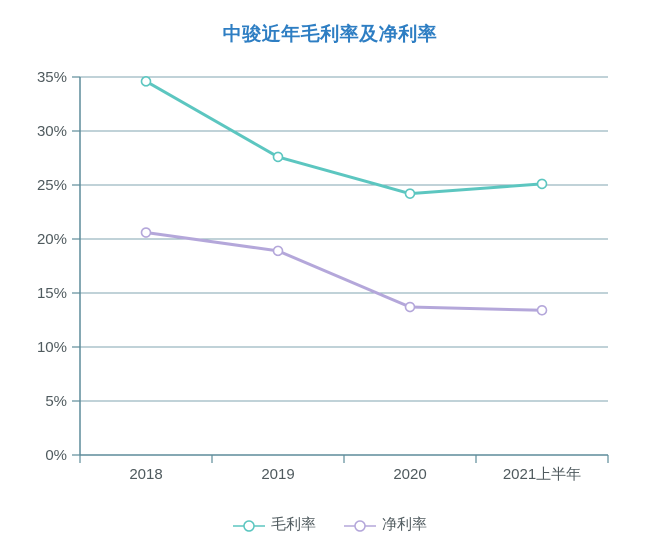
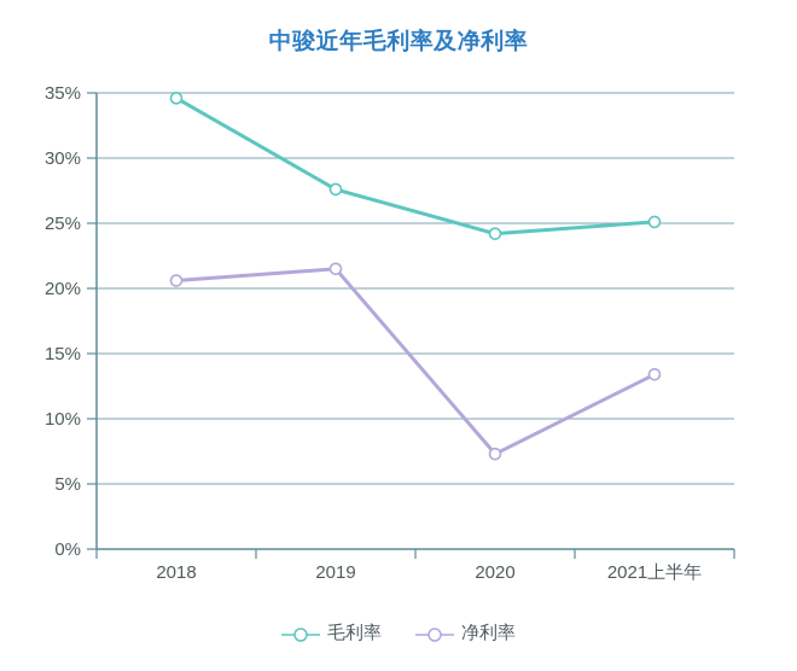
净利率/2019: 18.9% -> 21.5%
净利率/2020: 13.7% -> 7.3%
